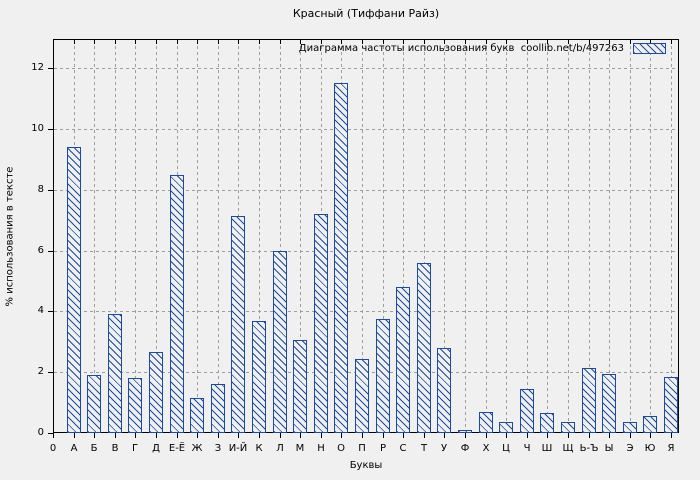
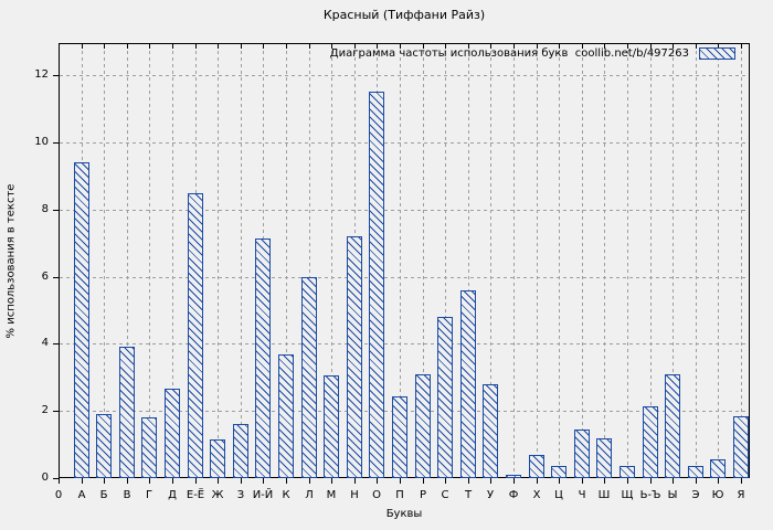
Р: 3.8 -> 3.1
Ш: 0.7 -> 1.2
Ы: 1.9 -> 3.1
